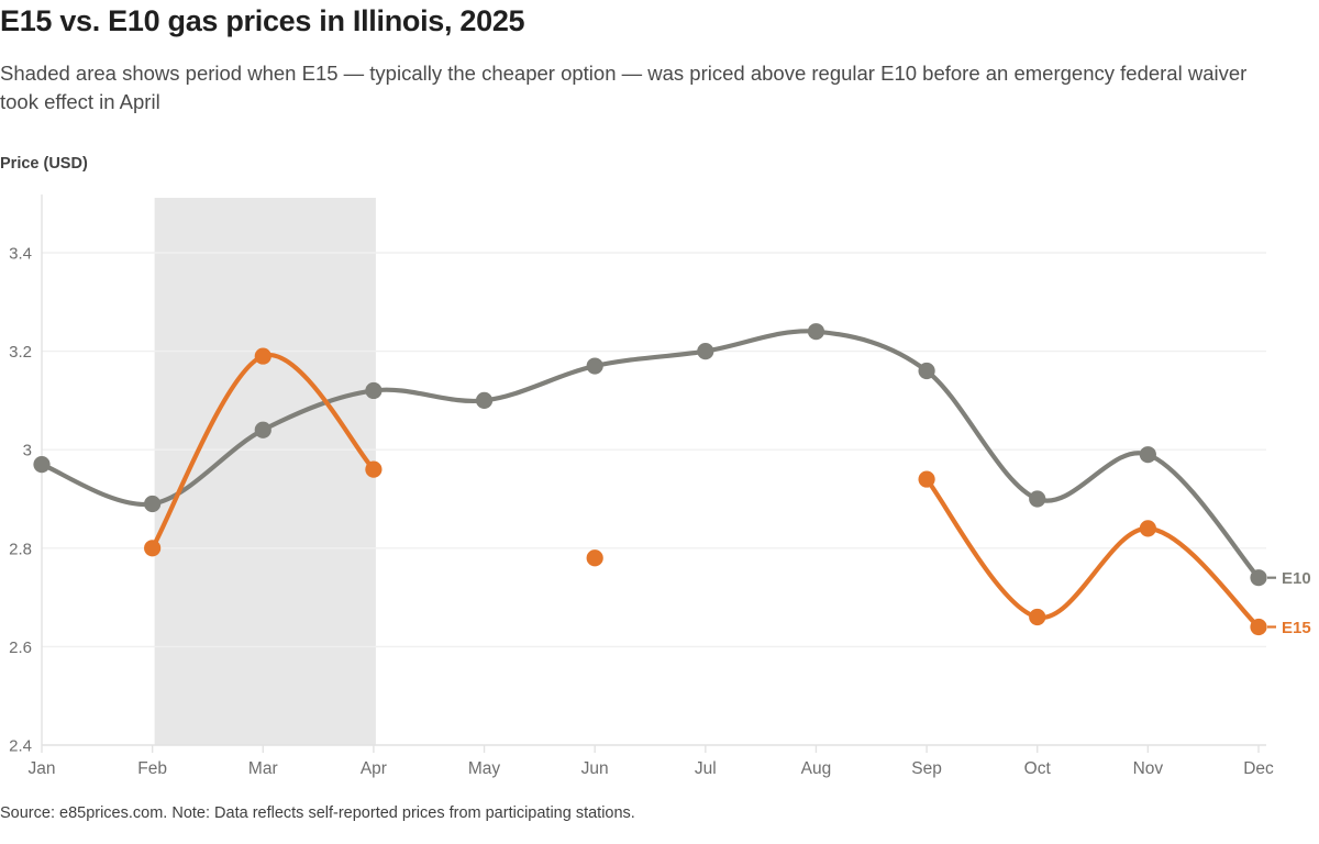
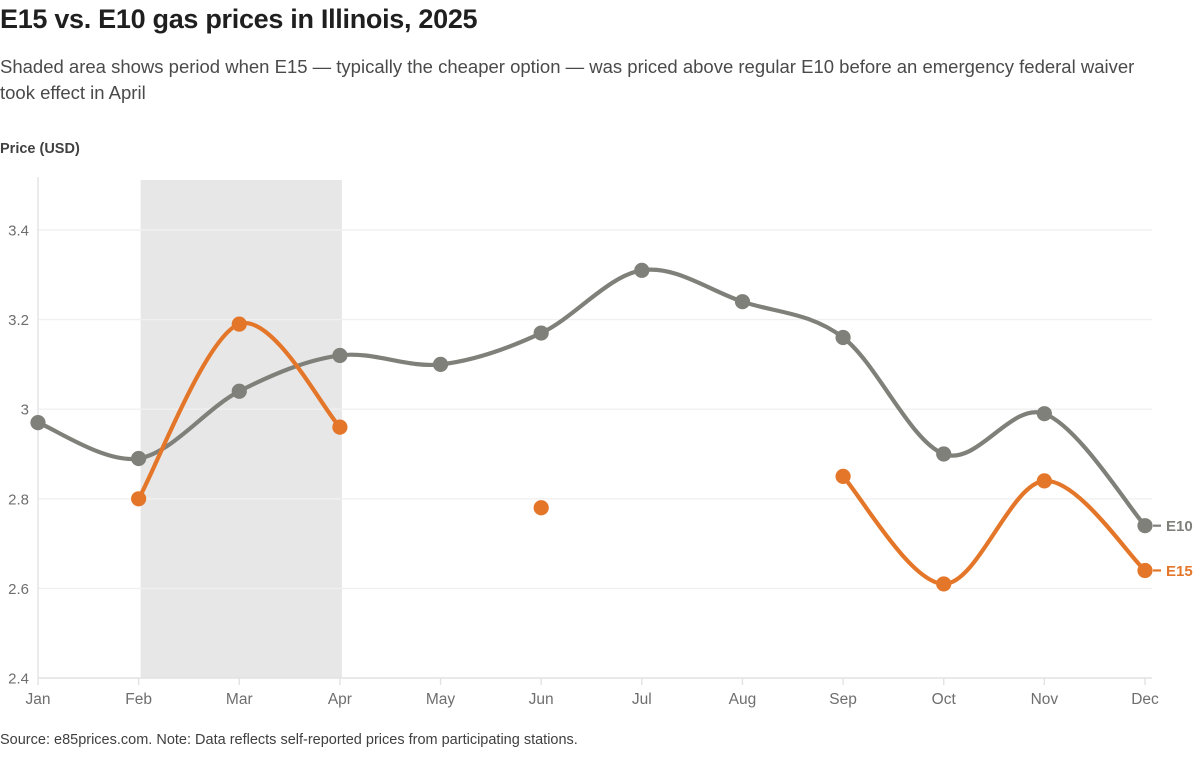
E10/Jul: 3.20 -> 3.31
E15/Sep: 2.94 -> 2.85
E15/Oct: 2.66 -> 2.61
